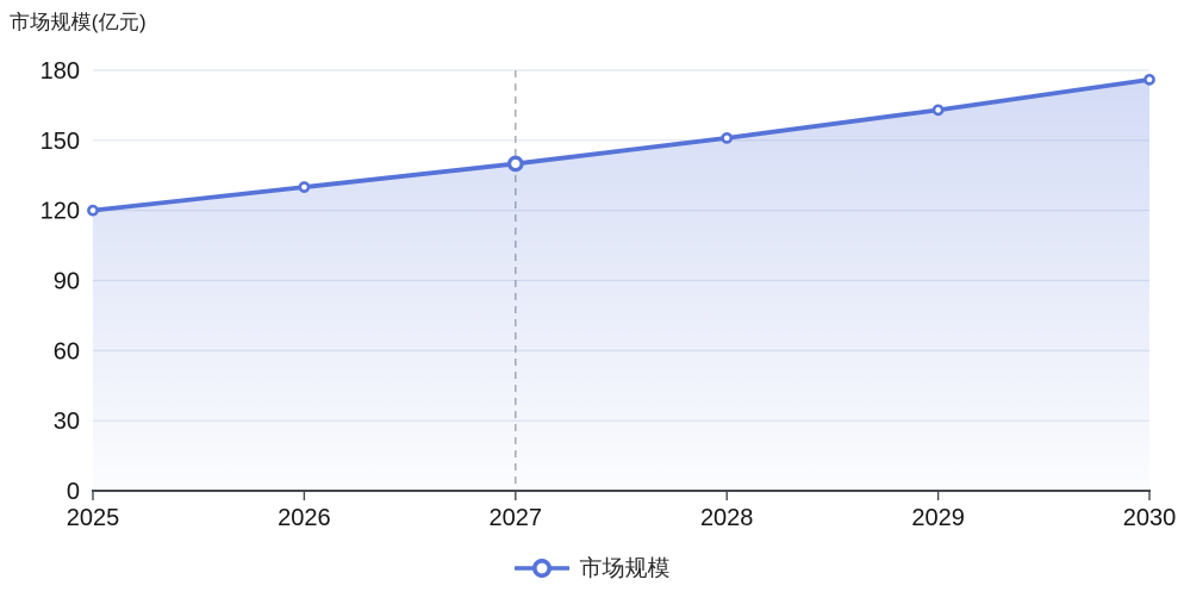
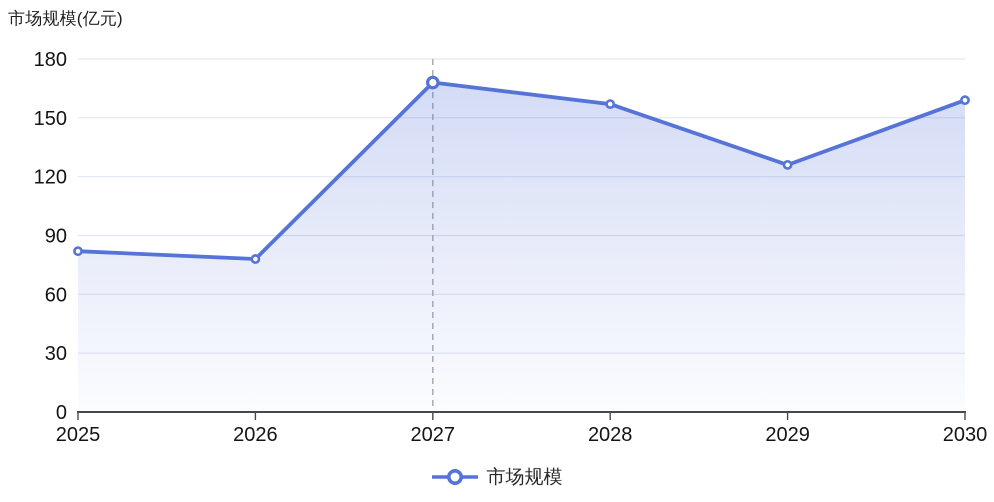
2025: 120 -> 82
2026: 130 -> 78
2027: 140 -> 168
2028: 151 -> 157
2029: 163 -> 126
2030: 176 -> 159
